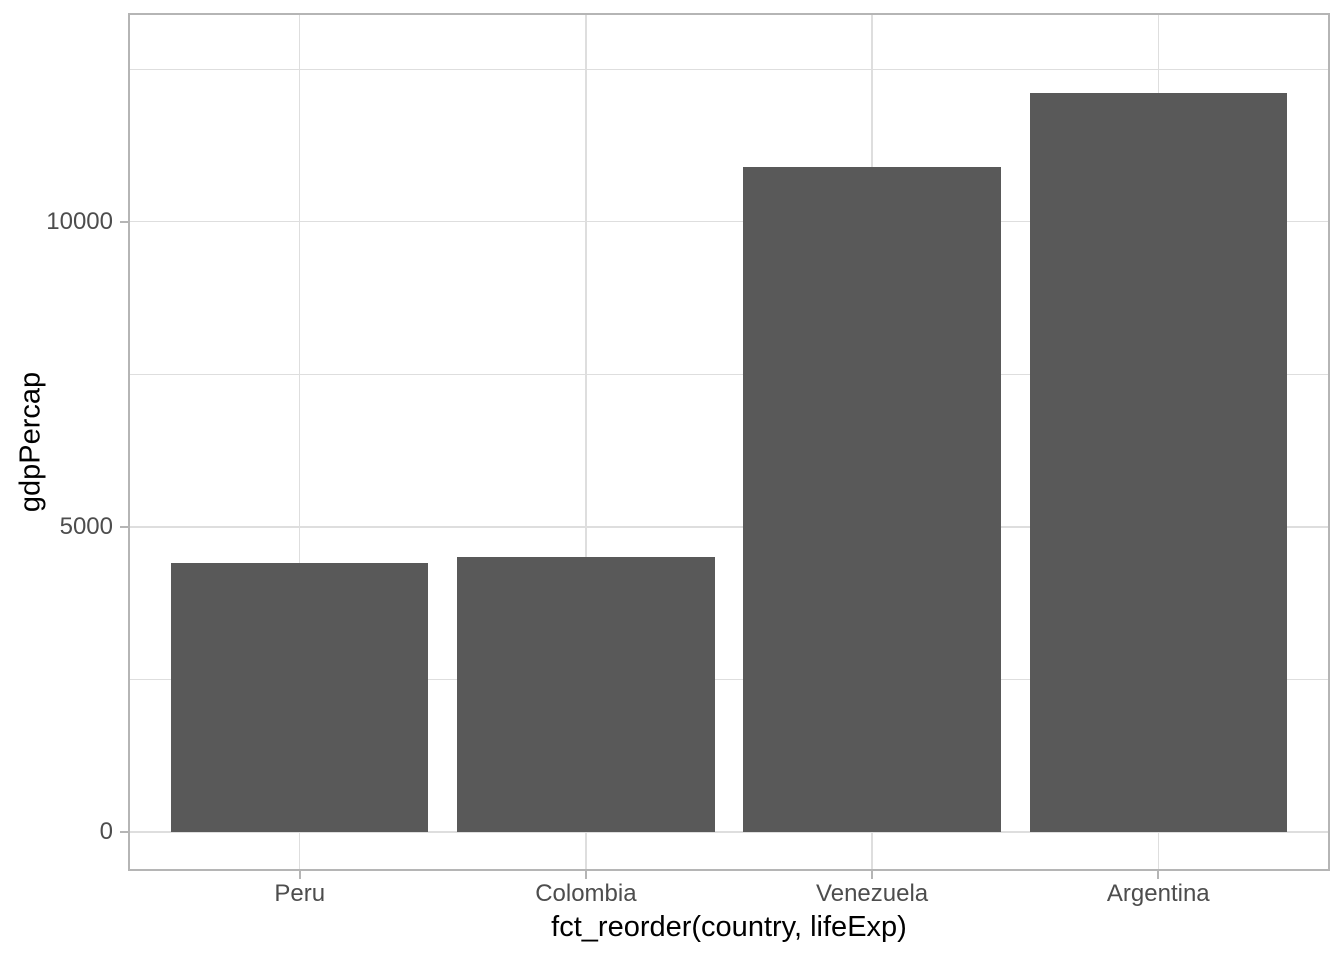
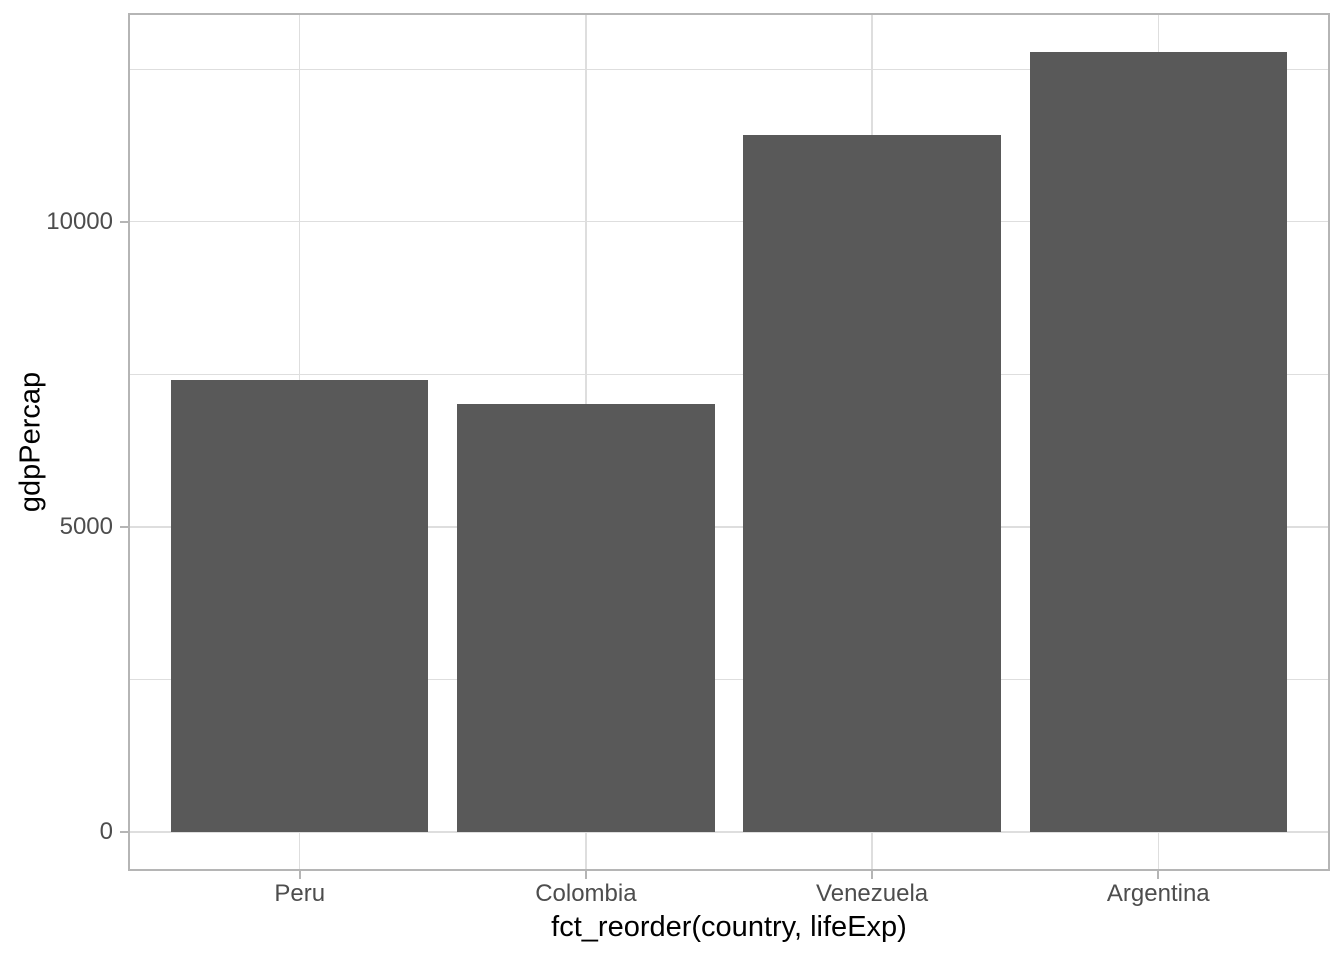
Peru: 4400 -> 7400
Colombia: 4500 -> 7000
Venezuela: 10900 -> 11400
Argentina: 12100 -> 12800
